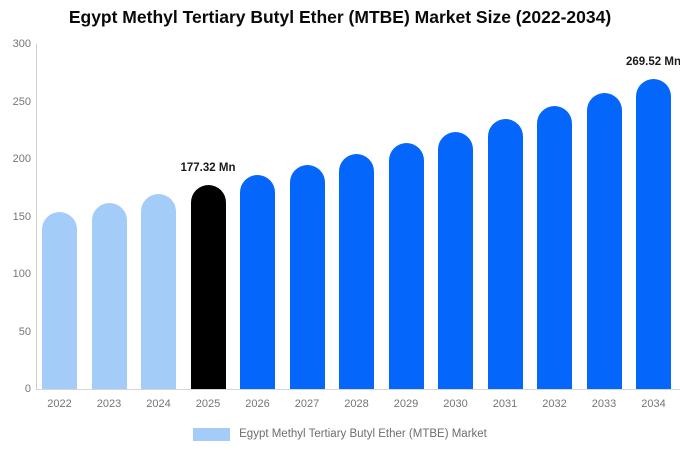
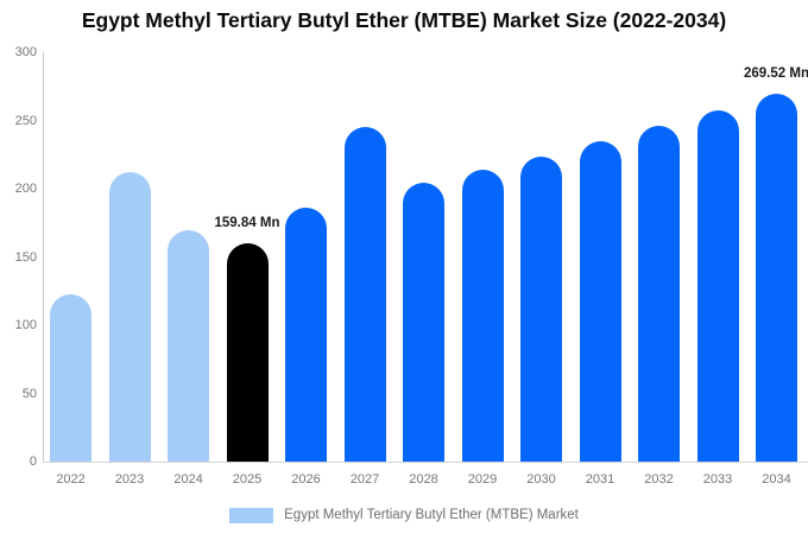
2022: 154 -> 123
2023: 162 -> 212
2025: 177.32 -> 159.84
2027: 195 -> 245
